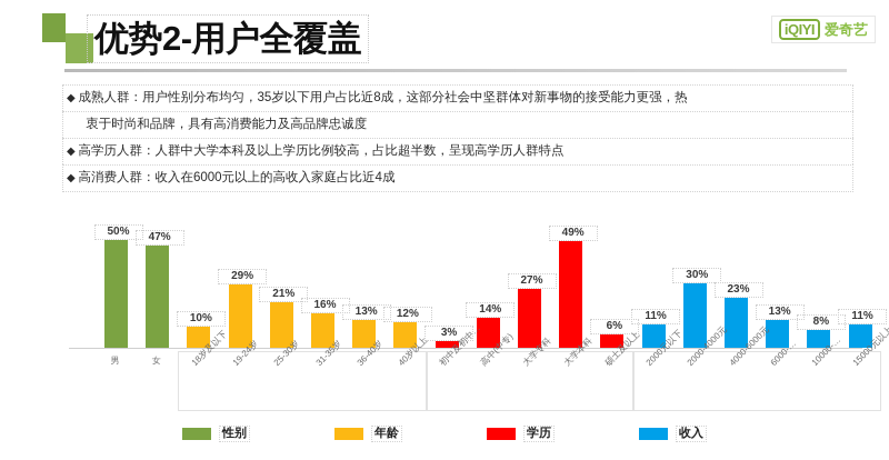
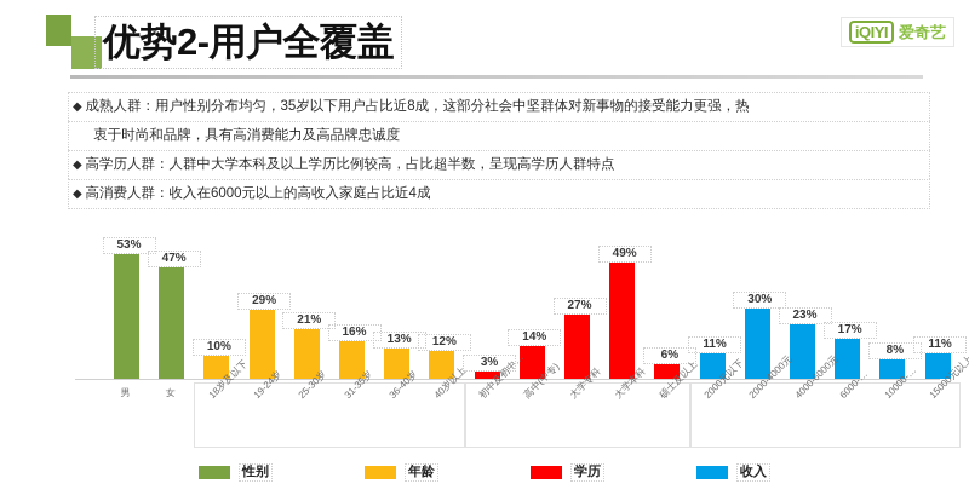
男: 50% -> 53%
6000-…: 13% -> 17%
